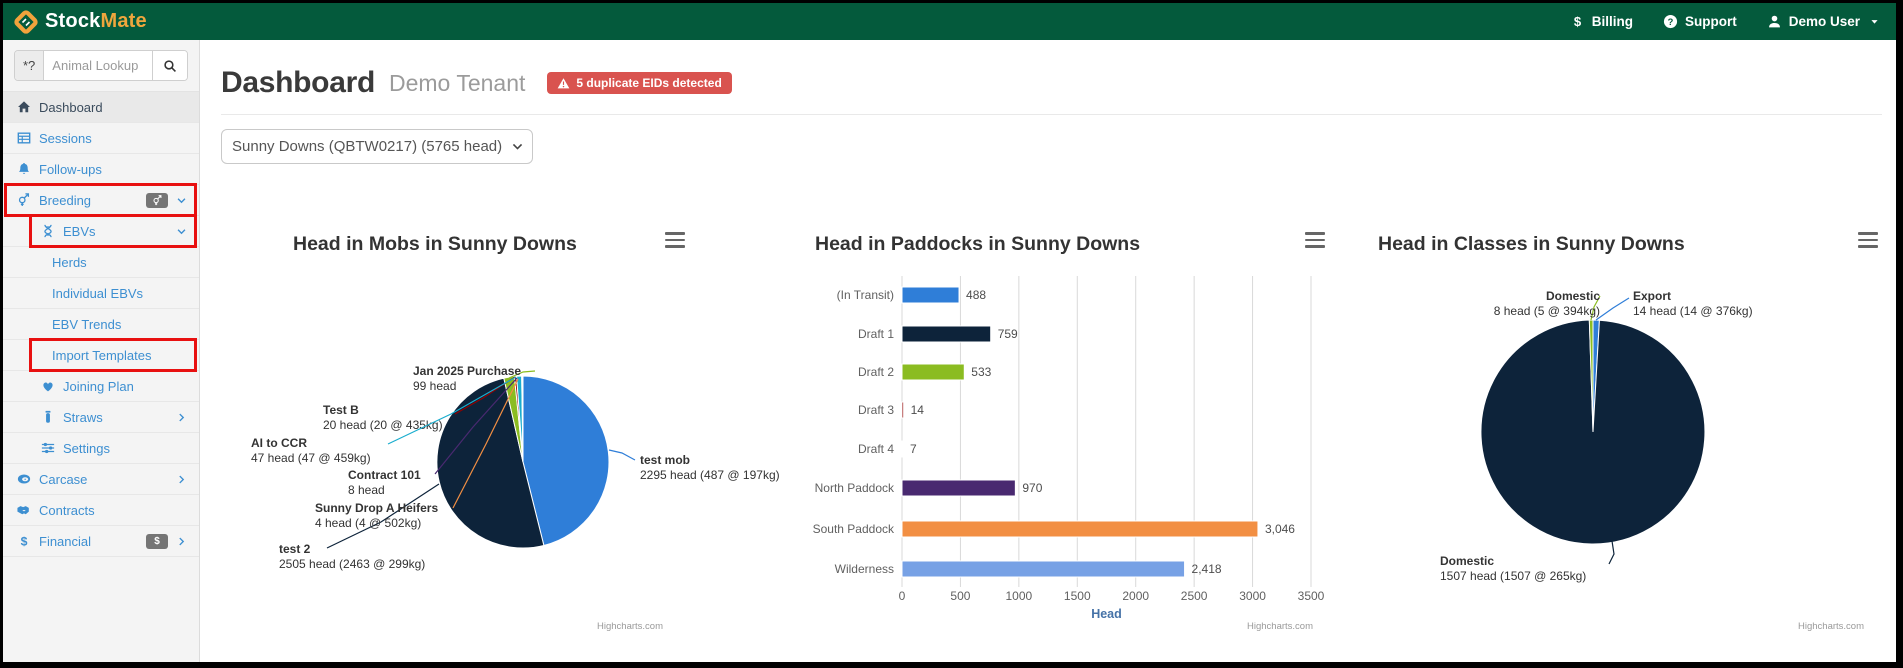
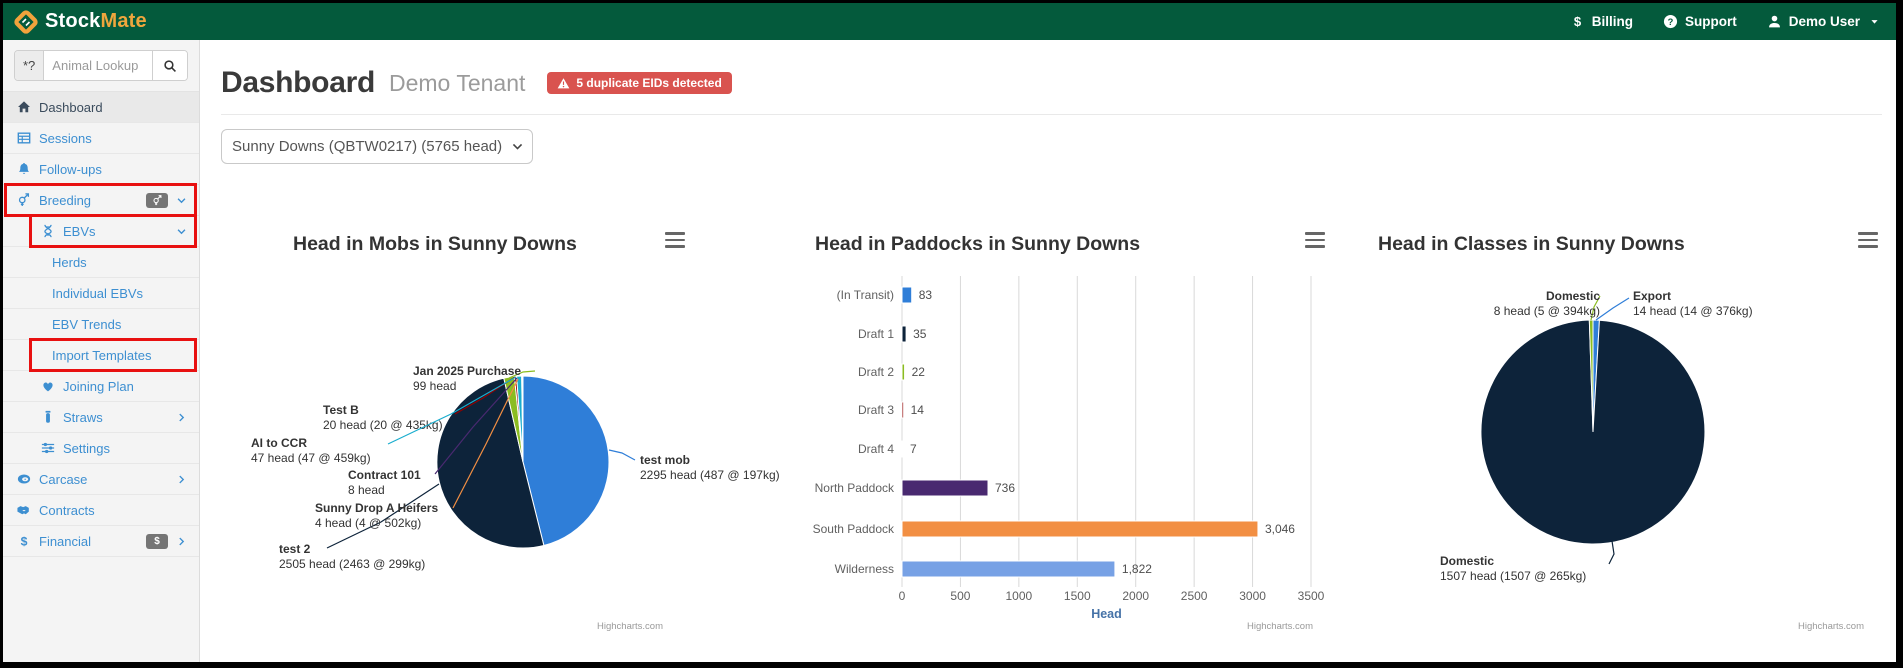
Head in Paddocks in Sunny Downs/(In Transit): 488 -> 83
Head in Paddocks in Sunny Downs/Draft 1: 759 -> 35
Head in Paddocks in Sunny Downs/Draft 2: 533 -> 22
Head in Paddocks in Sunny Downs/North Paddock: 970 -> 736
Head in Paddocks in Sunny Downs/Wilderness: 2,418 -> 1,822
